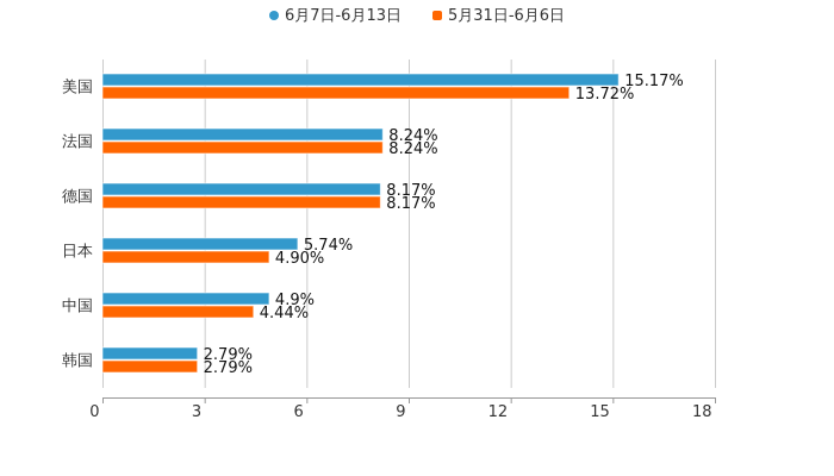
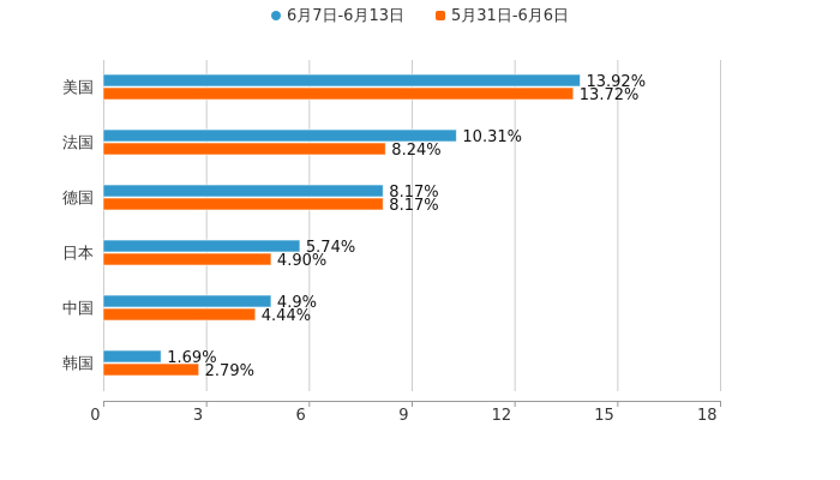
6月7日-6月13日/美国: 15.17% -> 13.92%
6月7日-6月13日/法国: 8.24% -> 10.31%
6月7日-6月13日/韩国: 2.79% -> 1.69%
